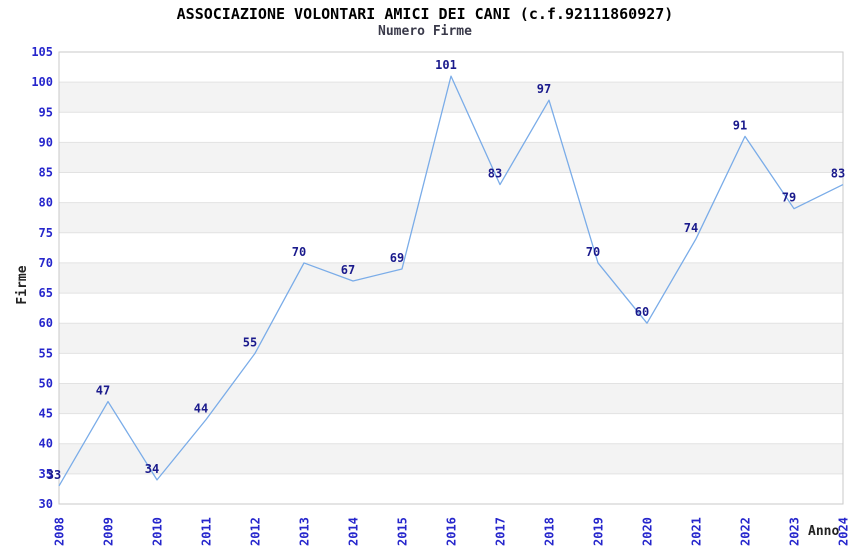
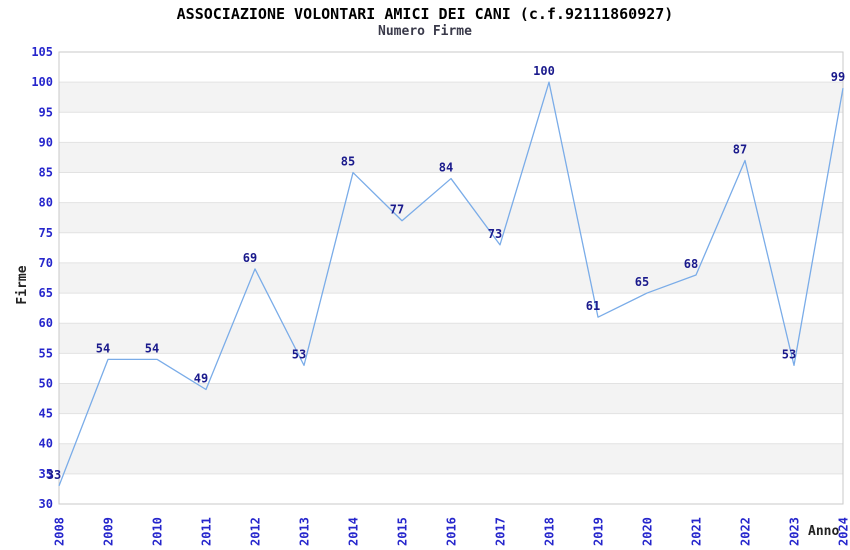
2009: 47 -> 54
2010: 34 -> 54
2011: 44 -> 49
2012: 55 -> 69
2013: 70 -> 53
2014: 67 -> 85
2015: 69 -> 77
2016: 101 -> 84
2017: 83 -> 73
2018: 97 -> 100
2019: 70 -> 61
2020: 60 -> 65
2021: 74 -> 68
2022: 91 -> 87
2023: 79 -> 53
2024: 83 -> 99
